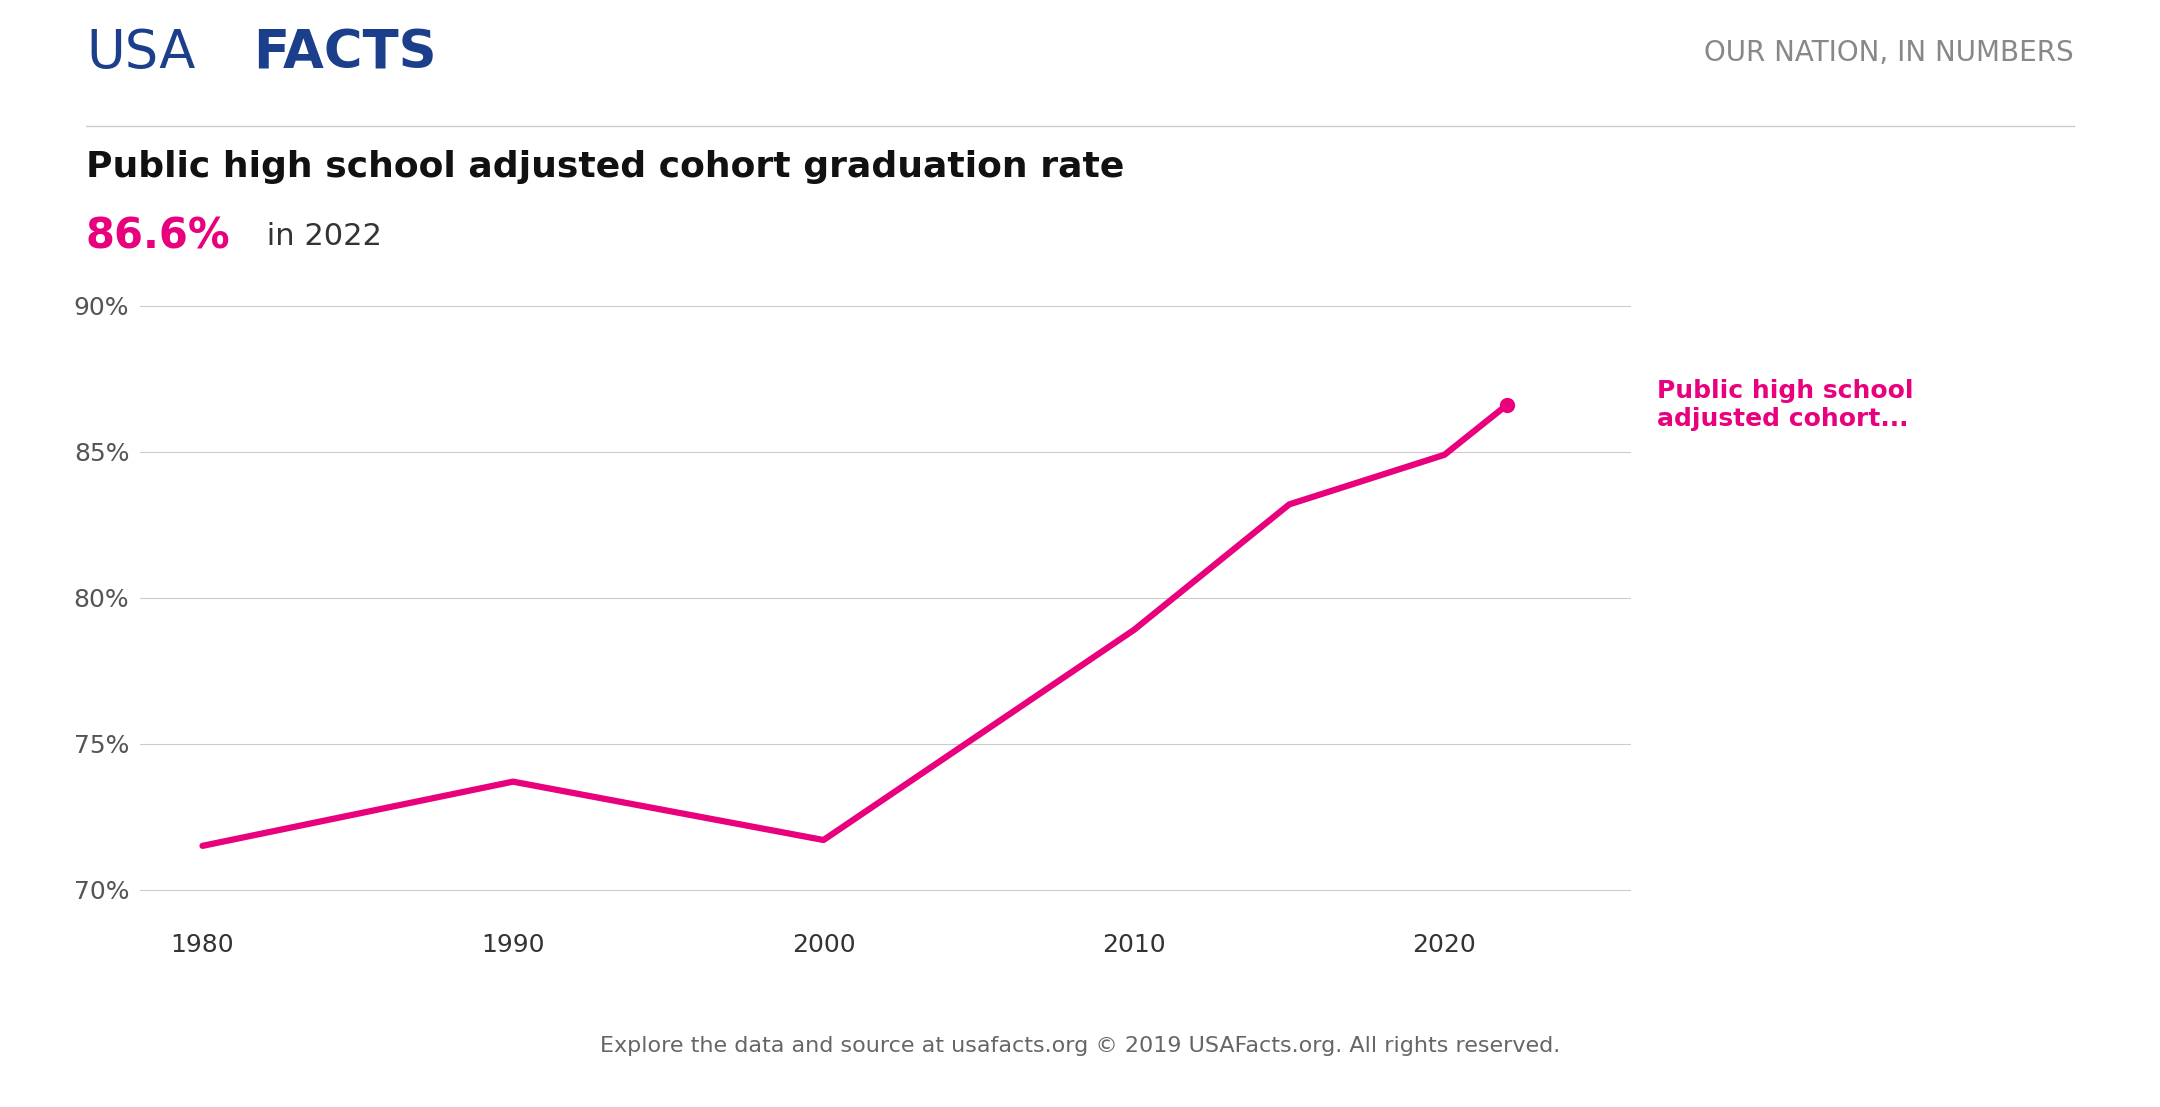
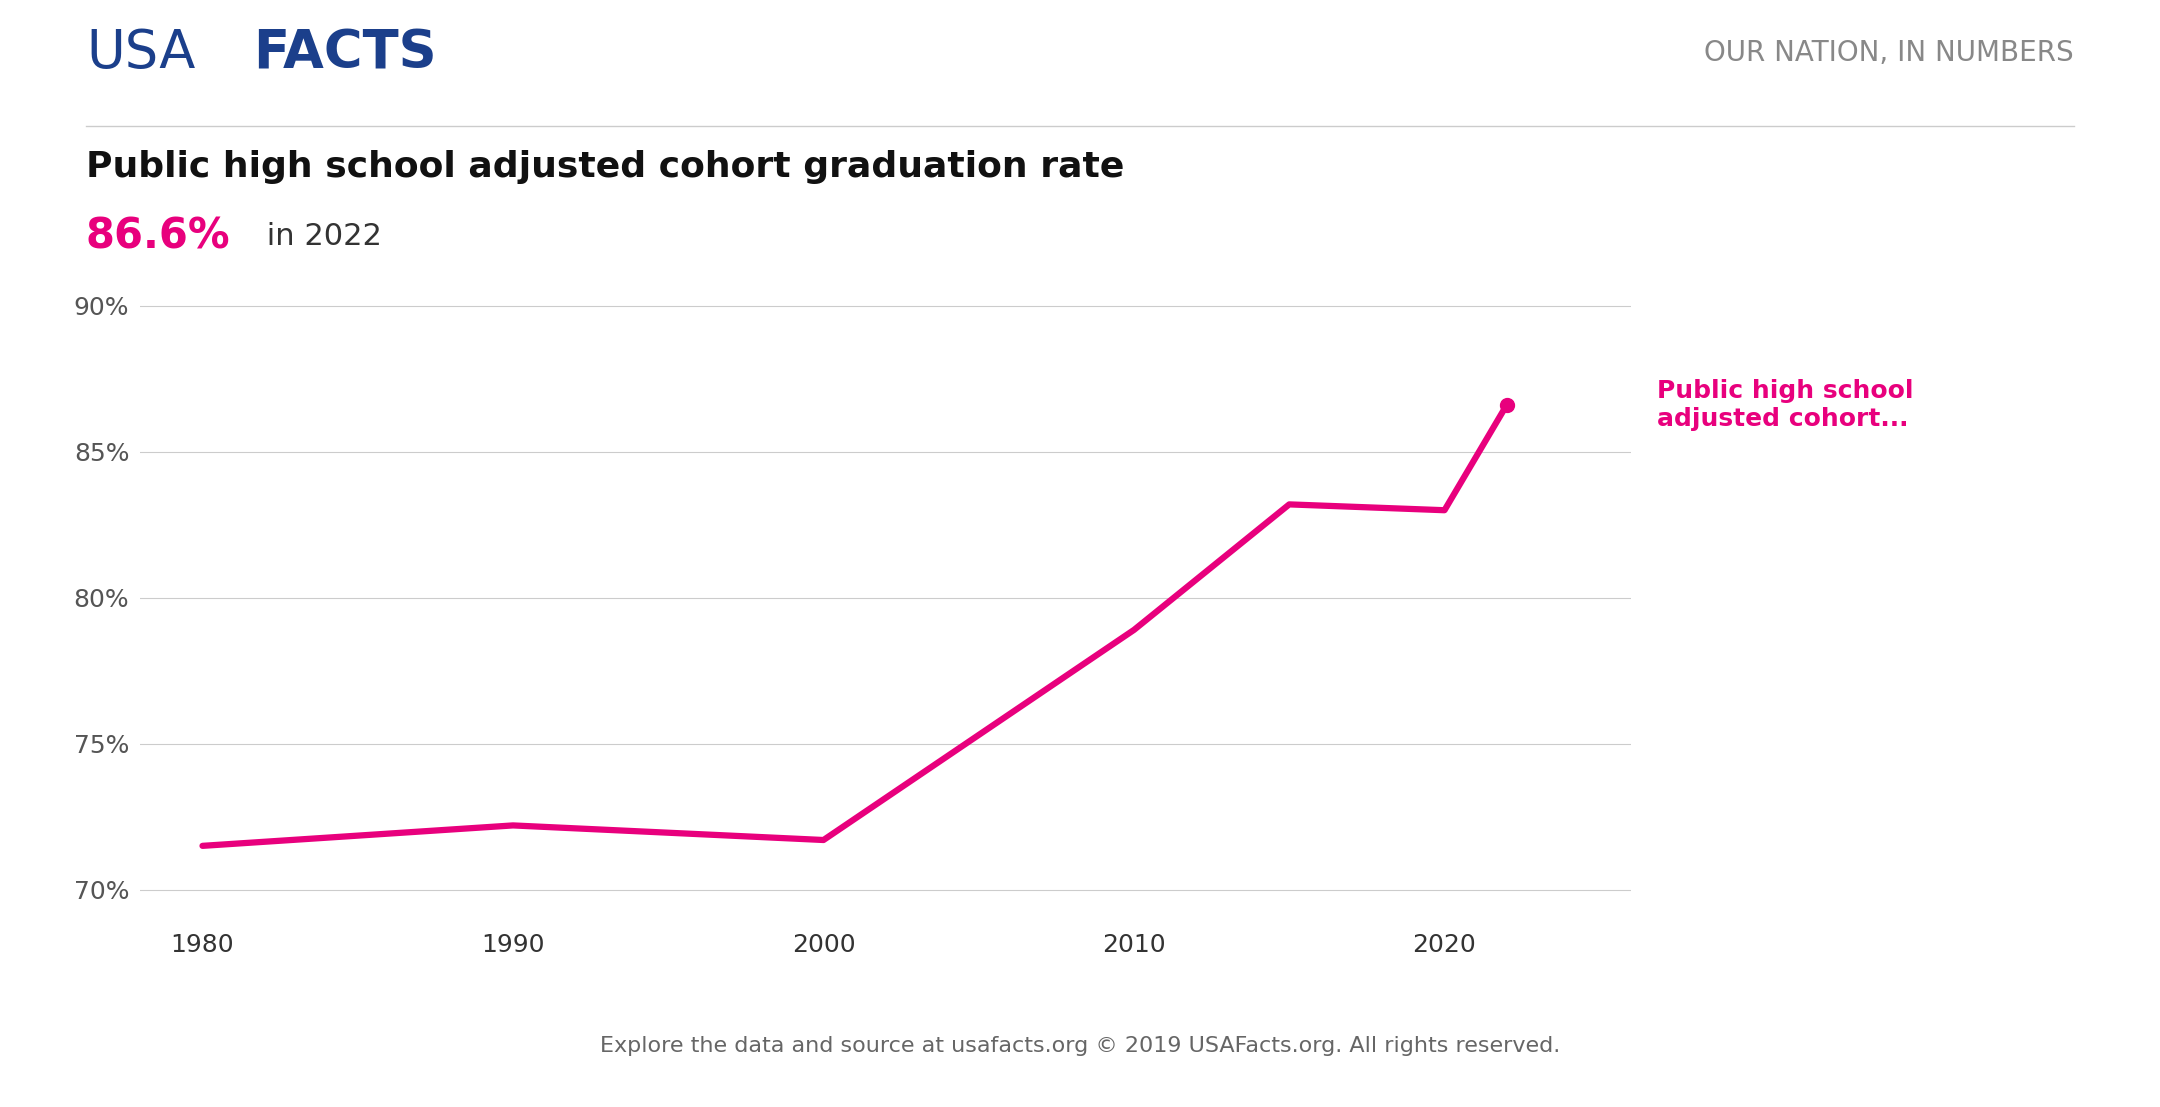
1990: 73.7% -> 72.2%
2020: 84.9% -> 83.0%
